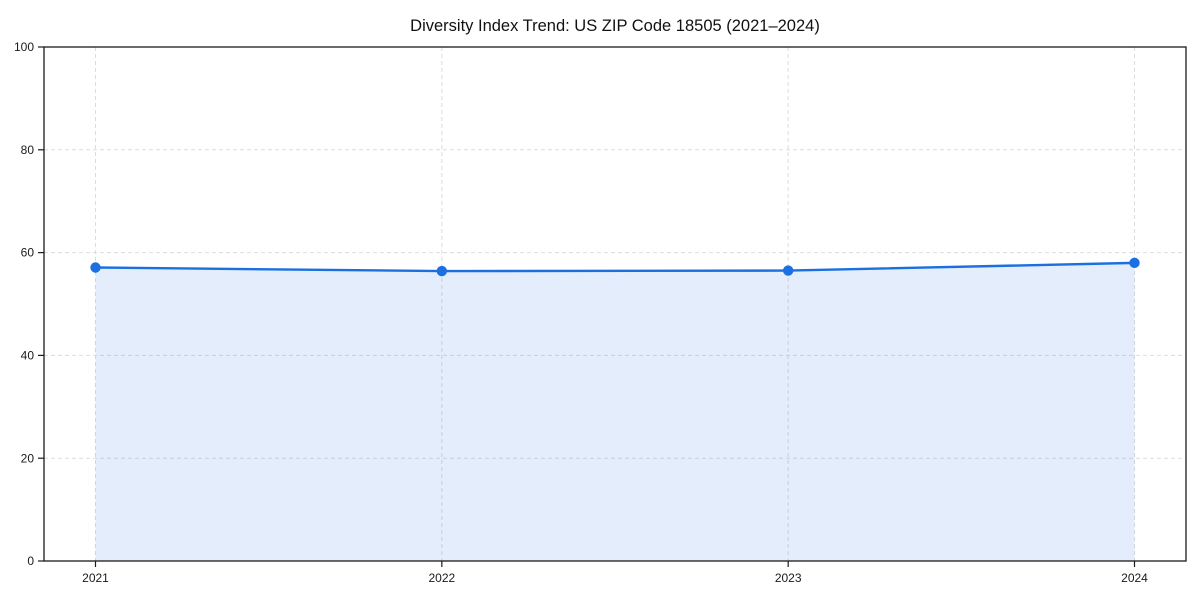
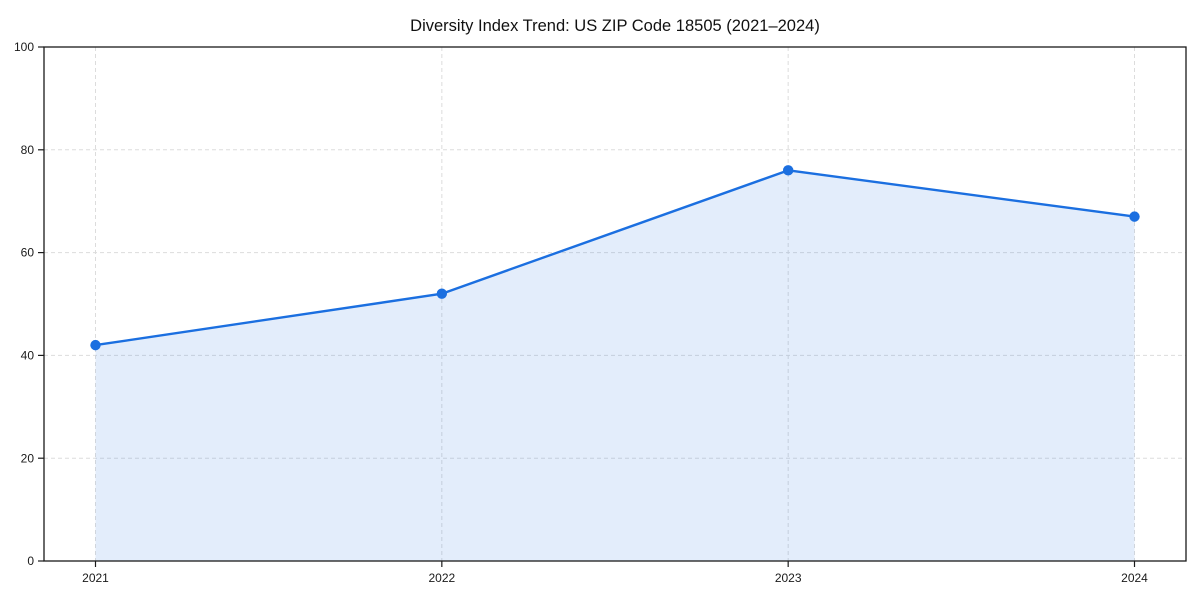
2021: 57 -> 42
2022: 56 -> 52
2023: 56 -> 76
2024: 58 -> 67
